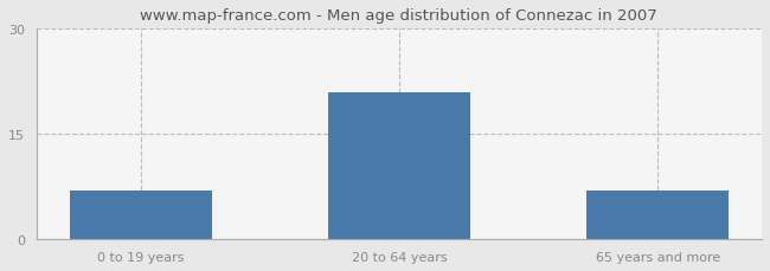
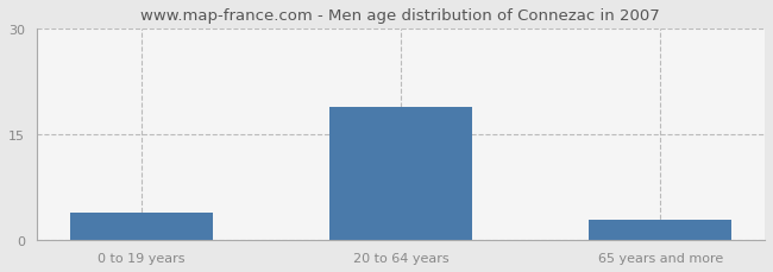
0 to 19 years: 7 -> 4
20 to 64 years: 21 -> 19
65 years and more: 7 -> 3
